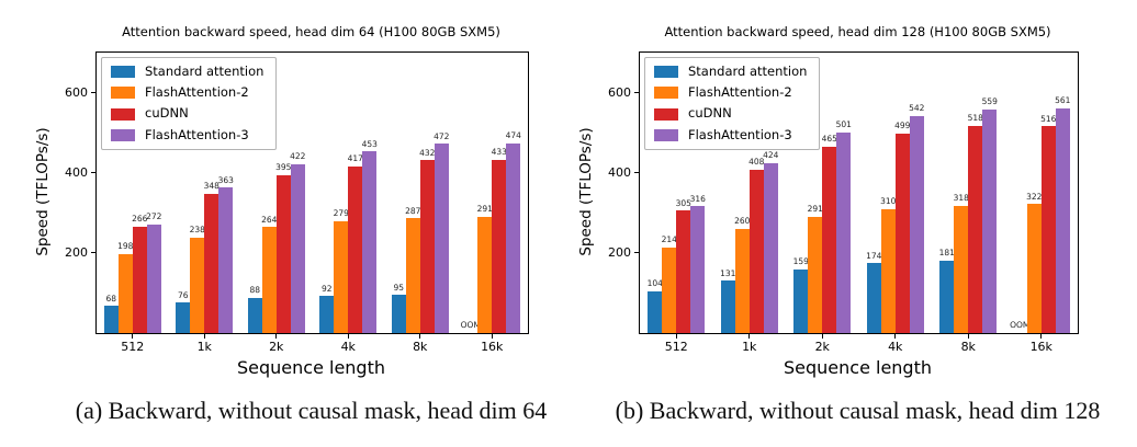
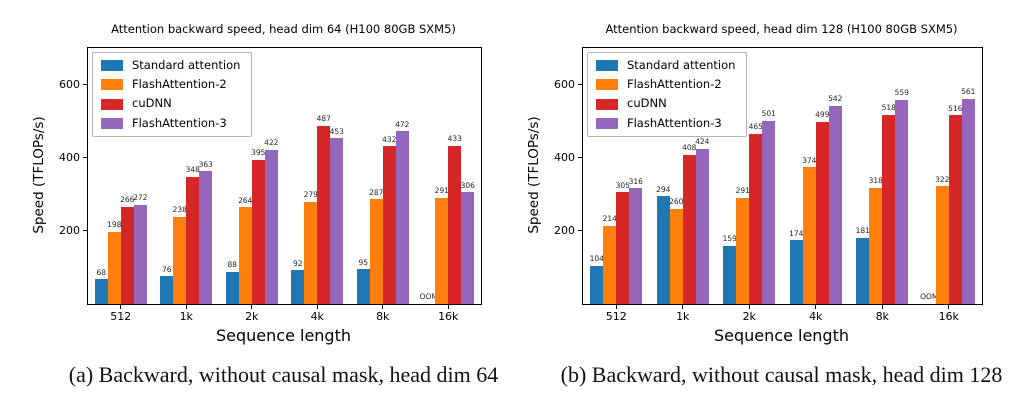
Attention backward speed, head dim 64 (H100 80GB SXM5)/cuDNN/4k: 417 -> 487
Attention backward speed, head dim 64 (H100 80GB SXM5)/FlashAttention-3/16k: 474 -> 306
Attention backward speed, head dim 128 (H100 80GB SXM5)/Standard attention/1k: 131 -> 294
Attention backward speed, head dim 128 (H100 80GB SXM5)/FlashAttention-2/4k: 310 -> 374
